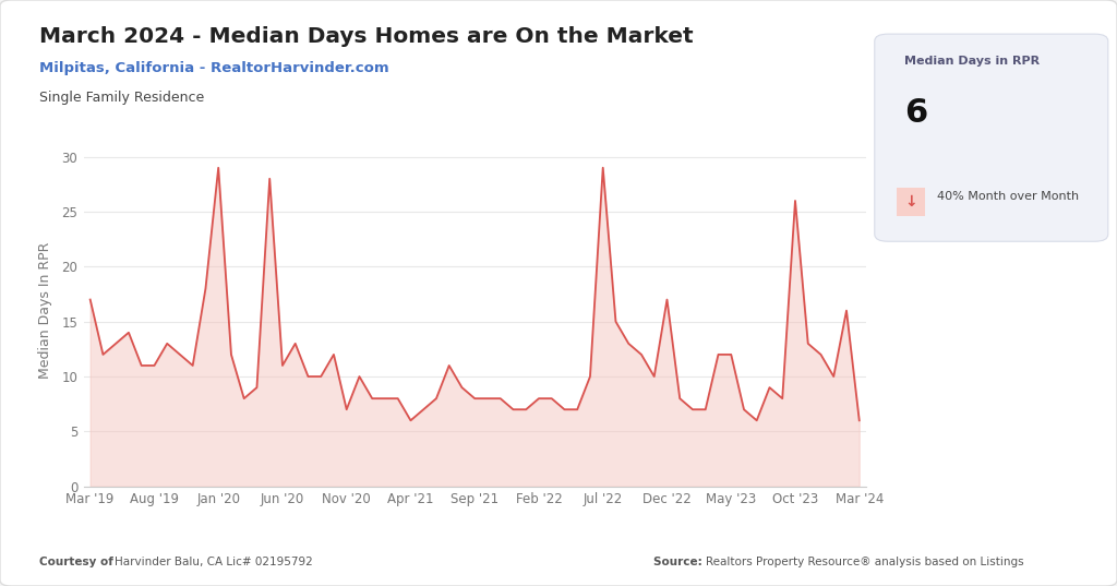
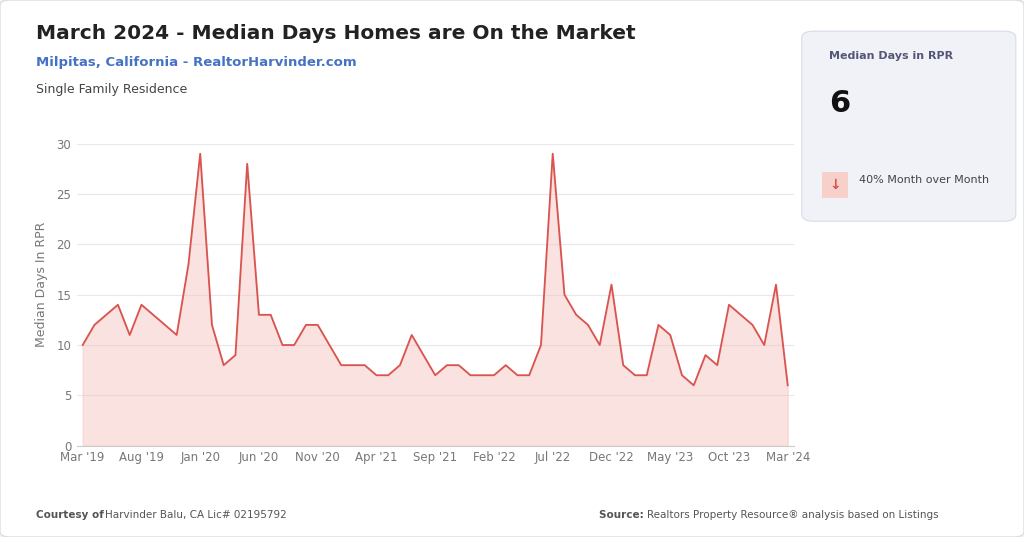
Mar '19: 17 -> 10
Aug '19: 11 -> 14
Jun '20: 11 -> 13
Nov '20: 7 -> 12
Apr '21: 6 -> 7
Sep '21: 8 -> 7
Feb '22: 8 -> 7
Dec '22: 17 -> 16
May '23: 12 -> 11
Oct '23: 26 -> 14
